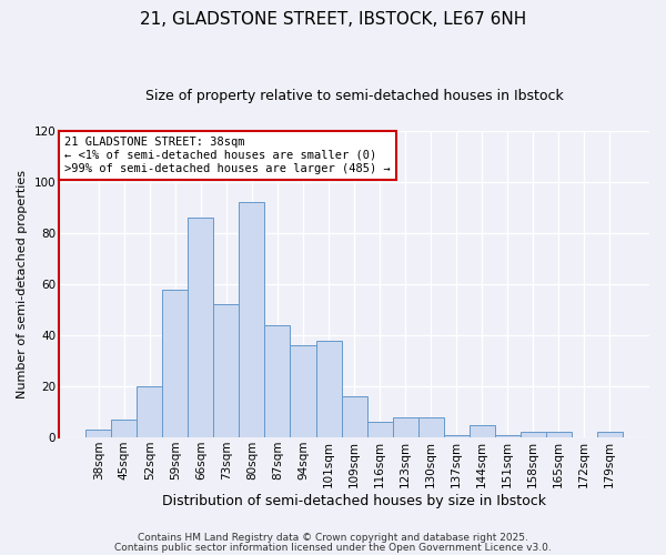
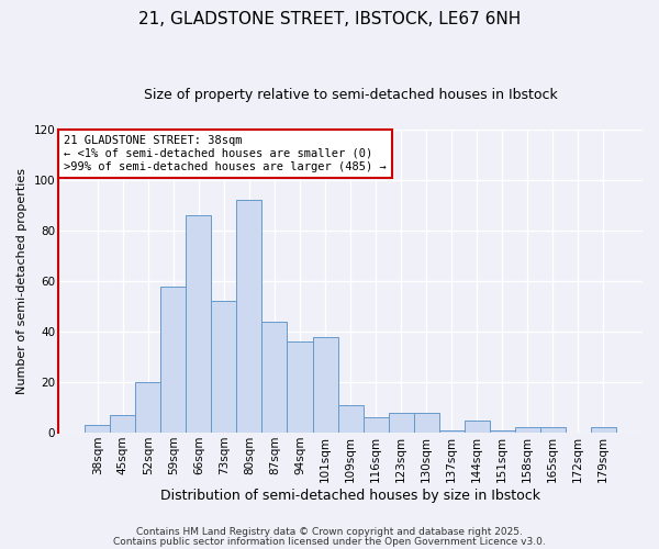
109sqm: 16 -> 11
